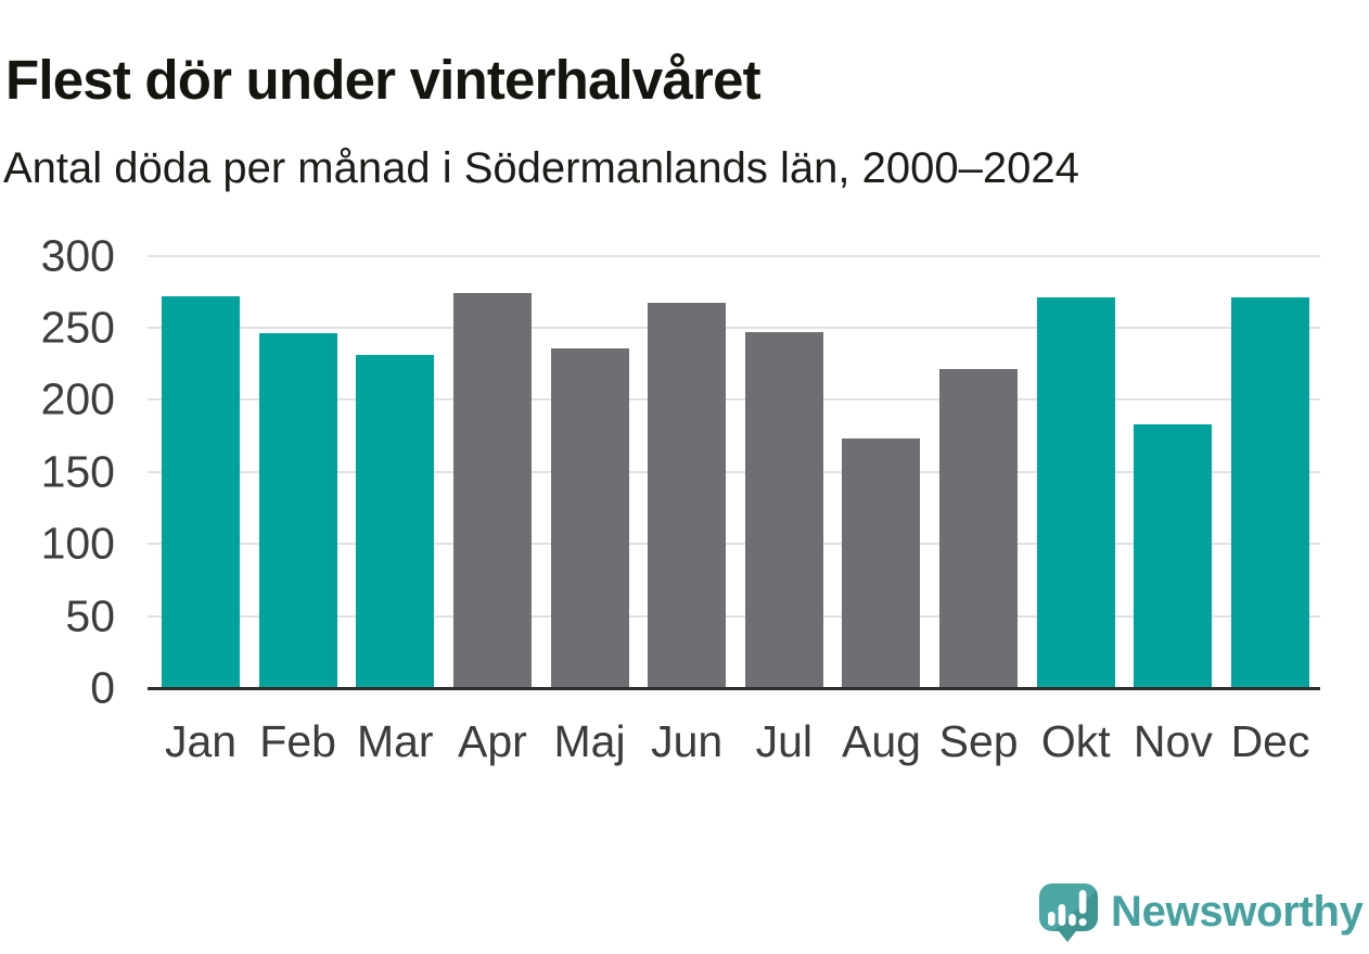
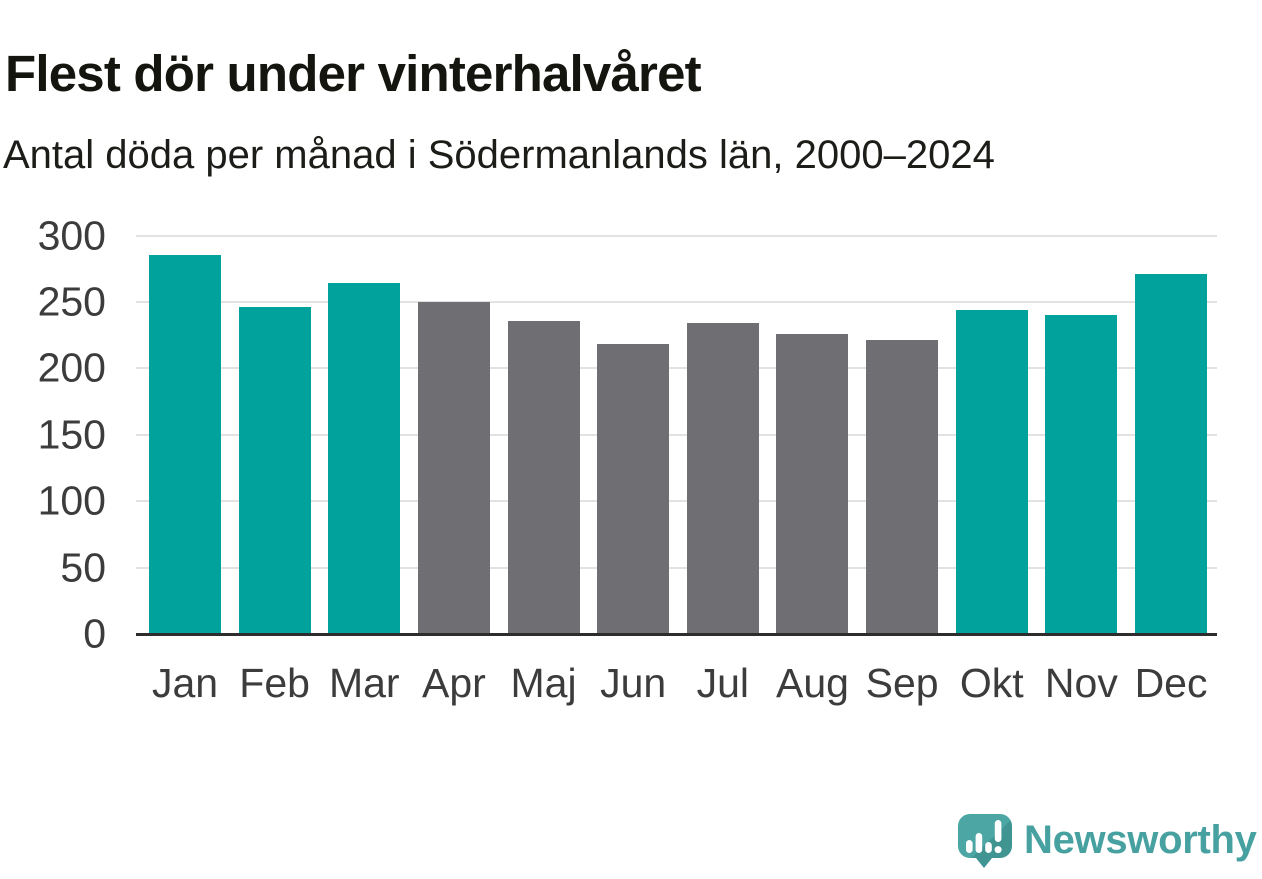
Jan: 272 -> 285
Mar: 231 -> 264
Apr: 274 -> 250
Jun: 267 -> 218
Jul: 247 -> 234
Aug: 173 -> 226
Okt: 271 -> 244
Nov: 183 -> 240
